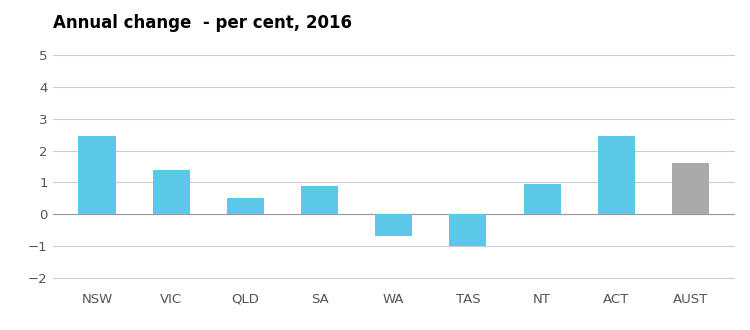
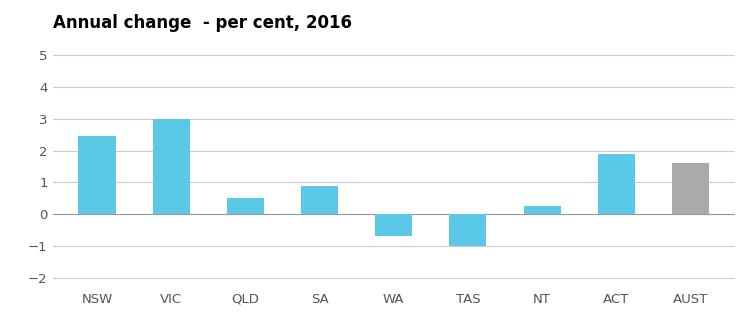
VIC: 1.40 -> 3.00
NT: 0.95 -> 0.25
ACT: 2.45 -> 1.90
